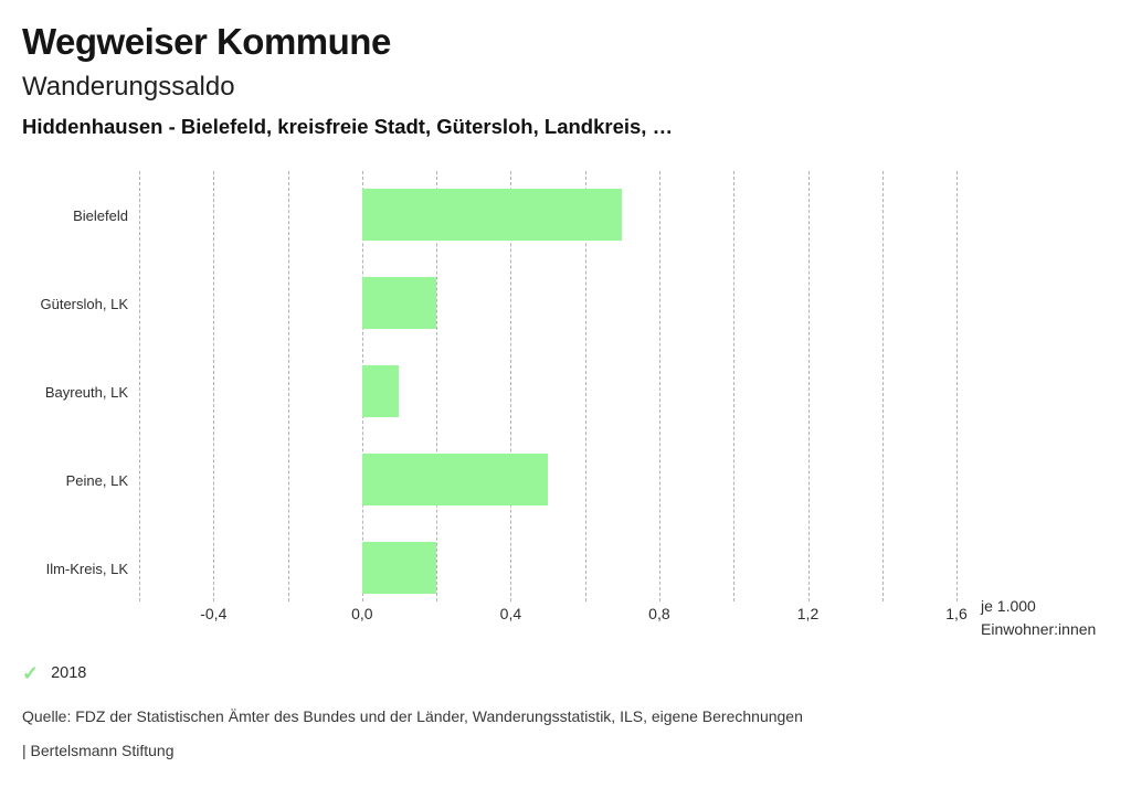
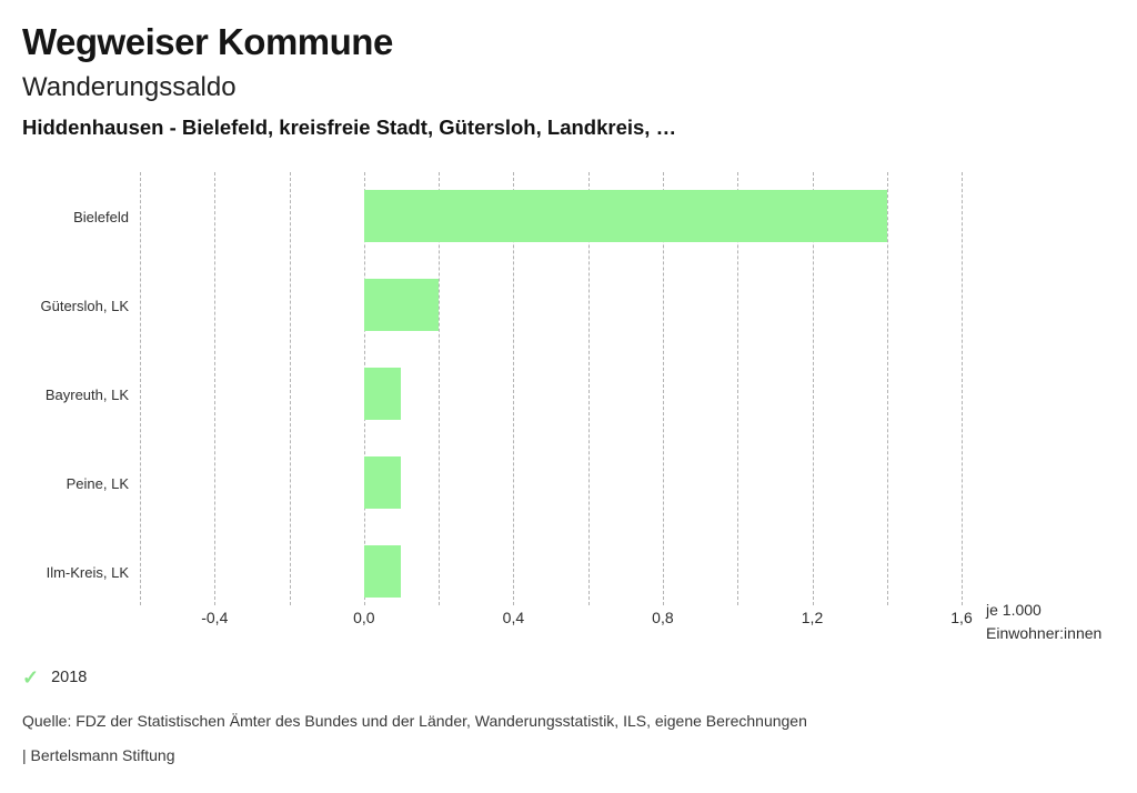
Bielefeld: 0,7 -> 1,4
Peine, LK: 0,5 -> 0,1
Ilm-Kreis, LK: 0,2 -> 0,1
